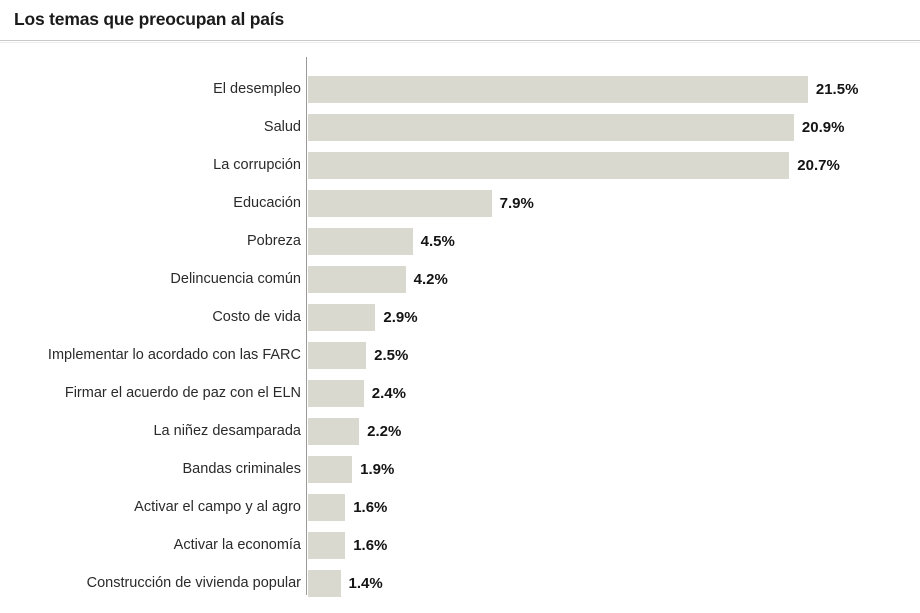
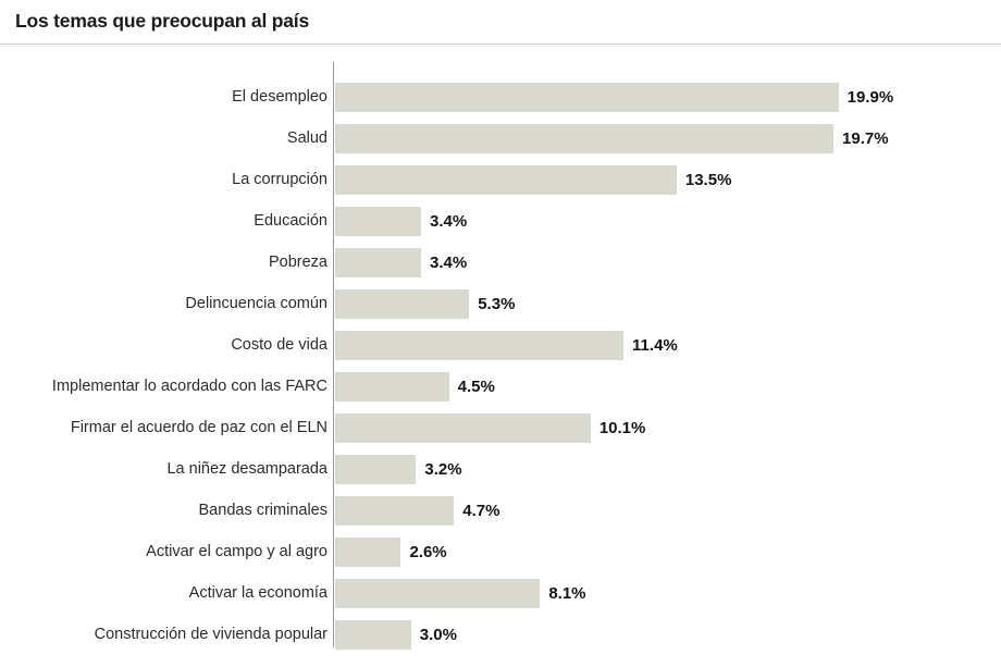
El desempleo: 21.5% -> 19.9%
Salud: 20.9% -> 19.7%
La corrupción: 20.7% -> 13.5%
Educación: 7.9% -> 3.4%
Pobreza: 4.5% -> 3.4%
Delincuencia común: 4.2% -> 5.3%
Costo de vida: 2.9% -> 11.4%
Implementar lo acordado con las FARC: 2.5% -> 4.5%
Firmar el acuerdo de paz con el ELN: 2.4% -> 10.1%
La niñez desamparada: 2.2% -> 3.2%
Bandas criminales: 1.9% -> 4.7%
Activar el campo y al agro: 1.6% -> 2.6%
Activar la economía: 1.6% -> 8.1%
Construcción de vivienda popular: 1.4% -> 3.0%
